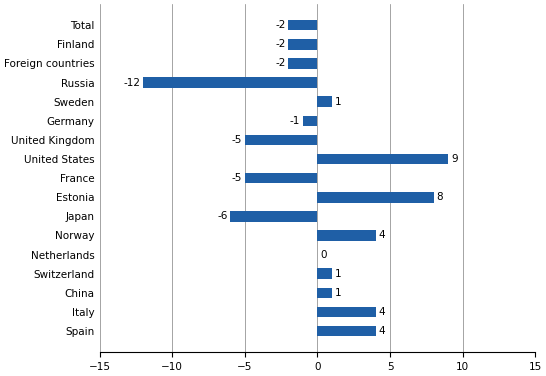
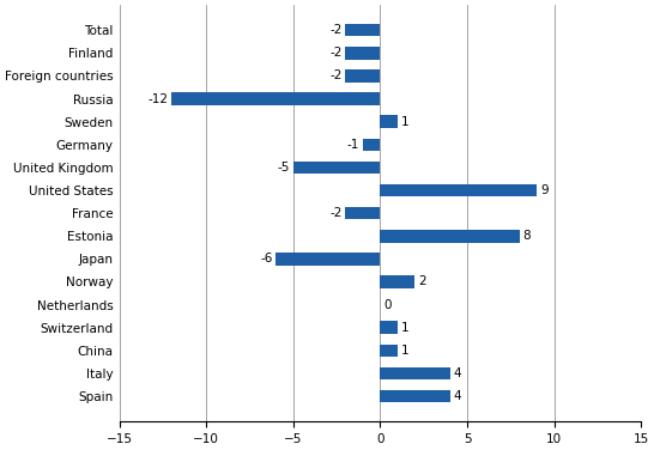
France: -5 -> -2
Norway: 4 -> 2
